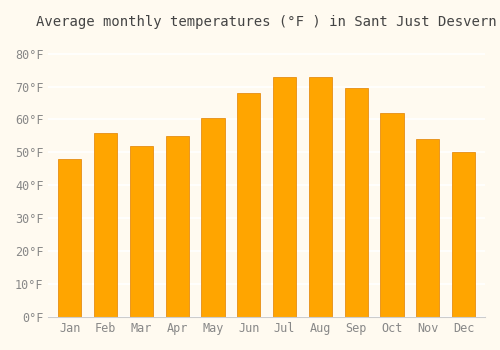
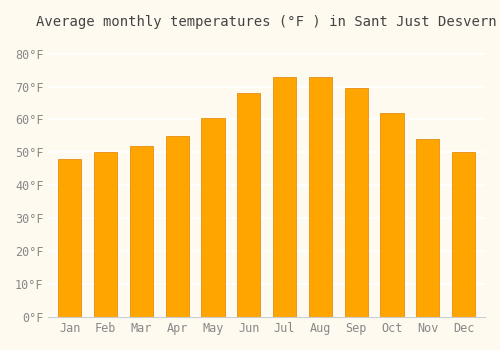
Feb: 56.0°F -> 50.0°F
